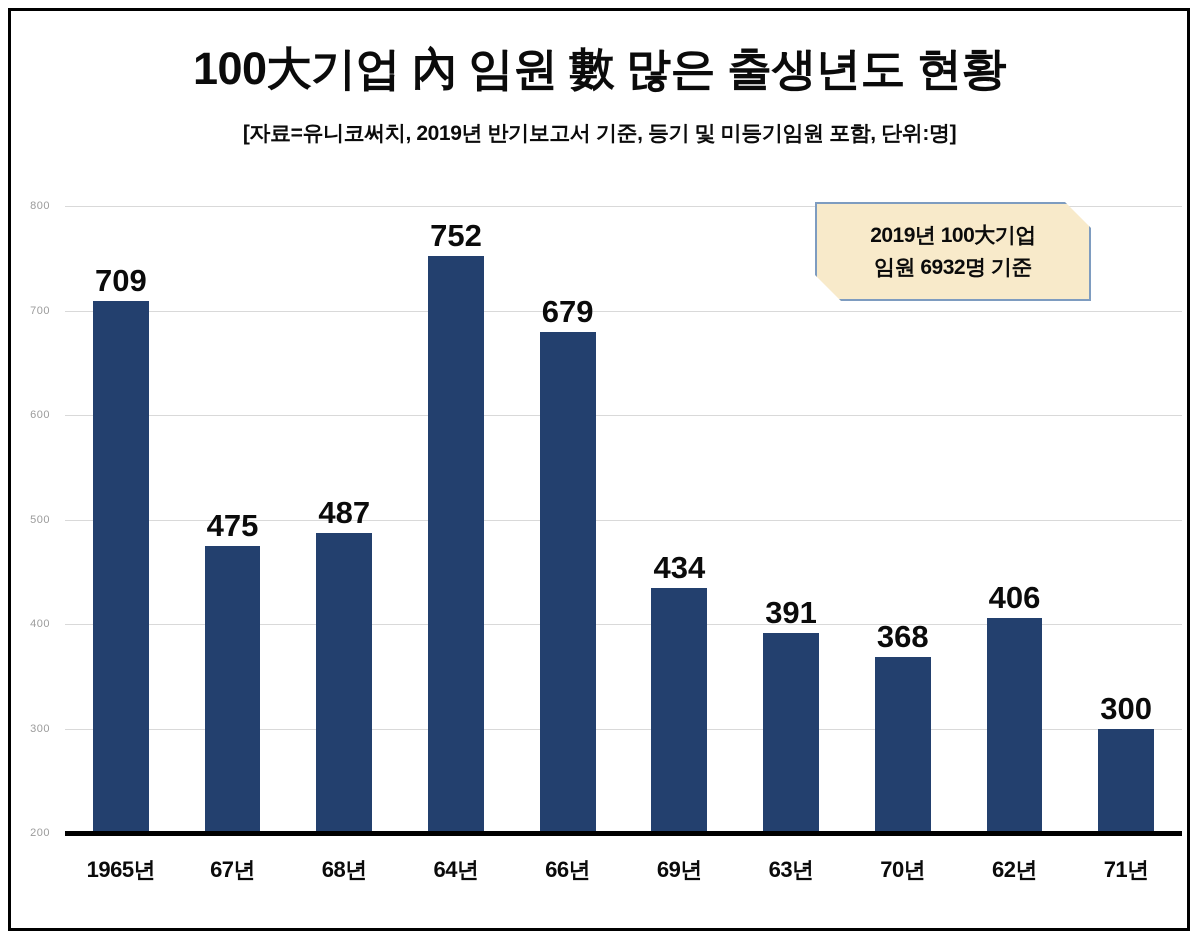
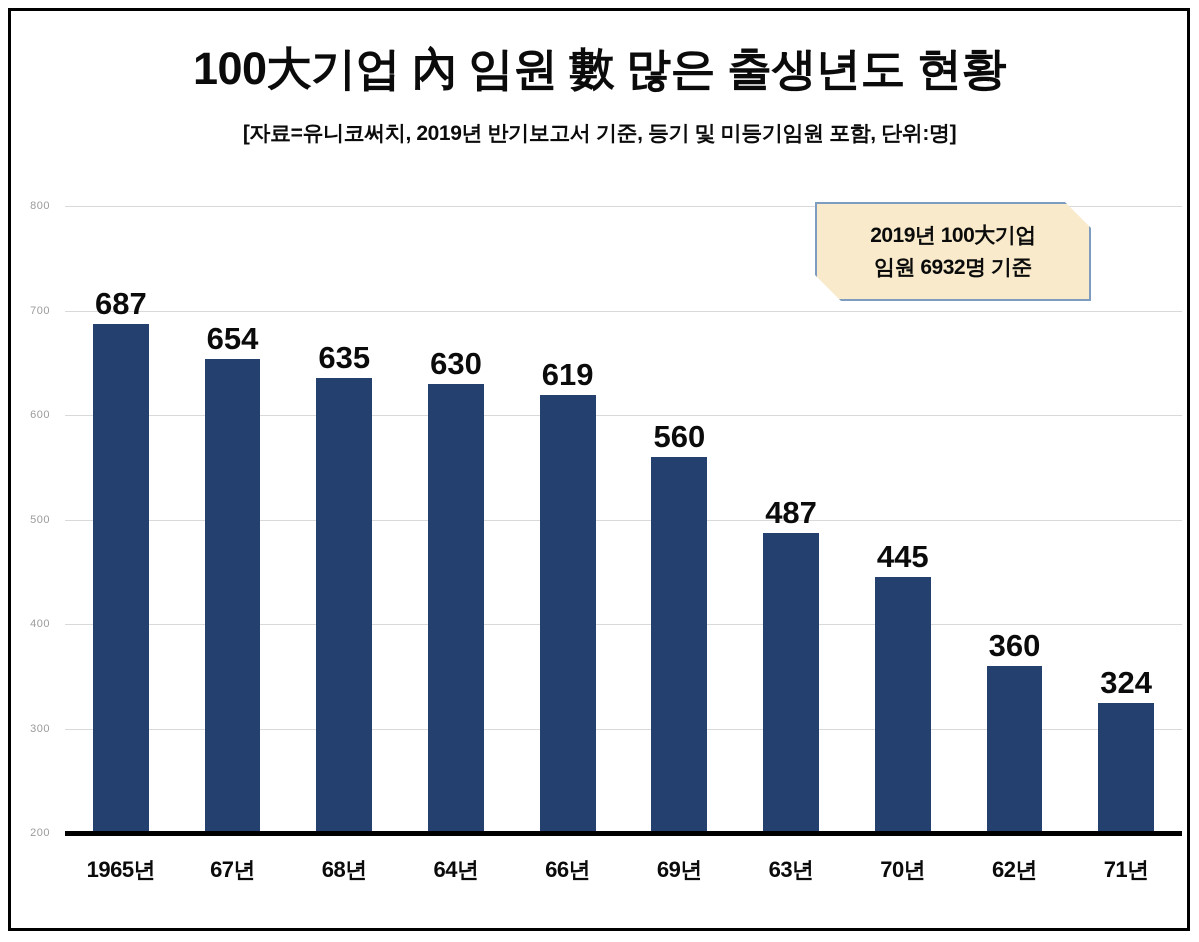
1965년: 709 -> 687
67년: 475 -> 654
68년: 487 -> 635
64년: 752 -> 630
66년: 679 -> 619
69년: 434 -> 560
63년: 391 -> 487
70년: 368 -> 445
62년: 406 -> 360
71년: 300 -> 324
